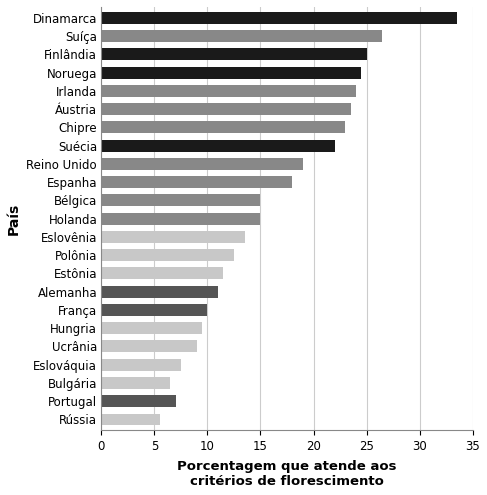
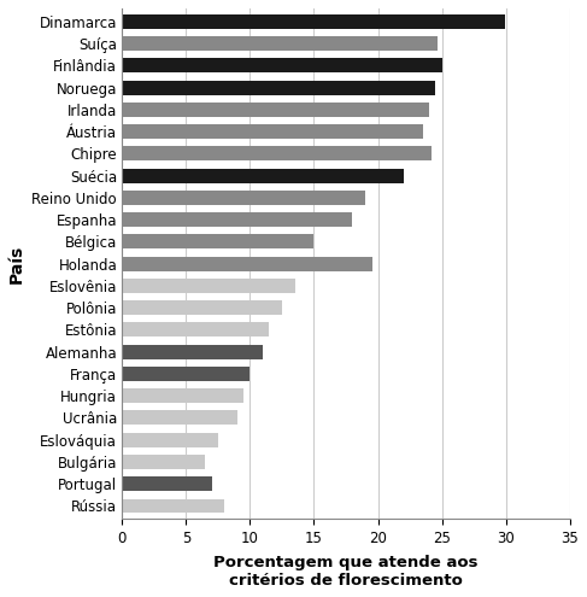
Dinamarca: 33.5 -> 29.9
Suíça: 26.5 -> 24.7
Chipre: 23.0 -> 24.2
Holanda: 15.0 -> 19.6
Rússia: 5.5 -> 8.0
